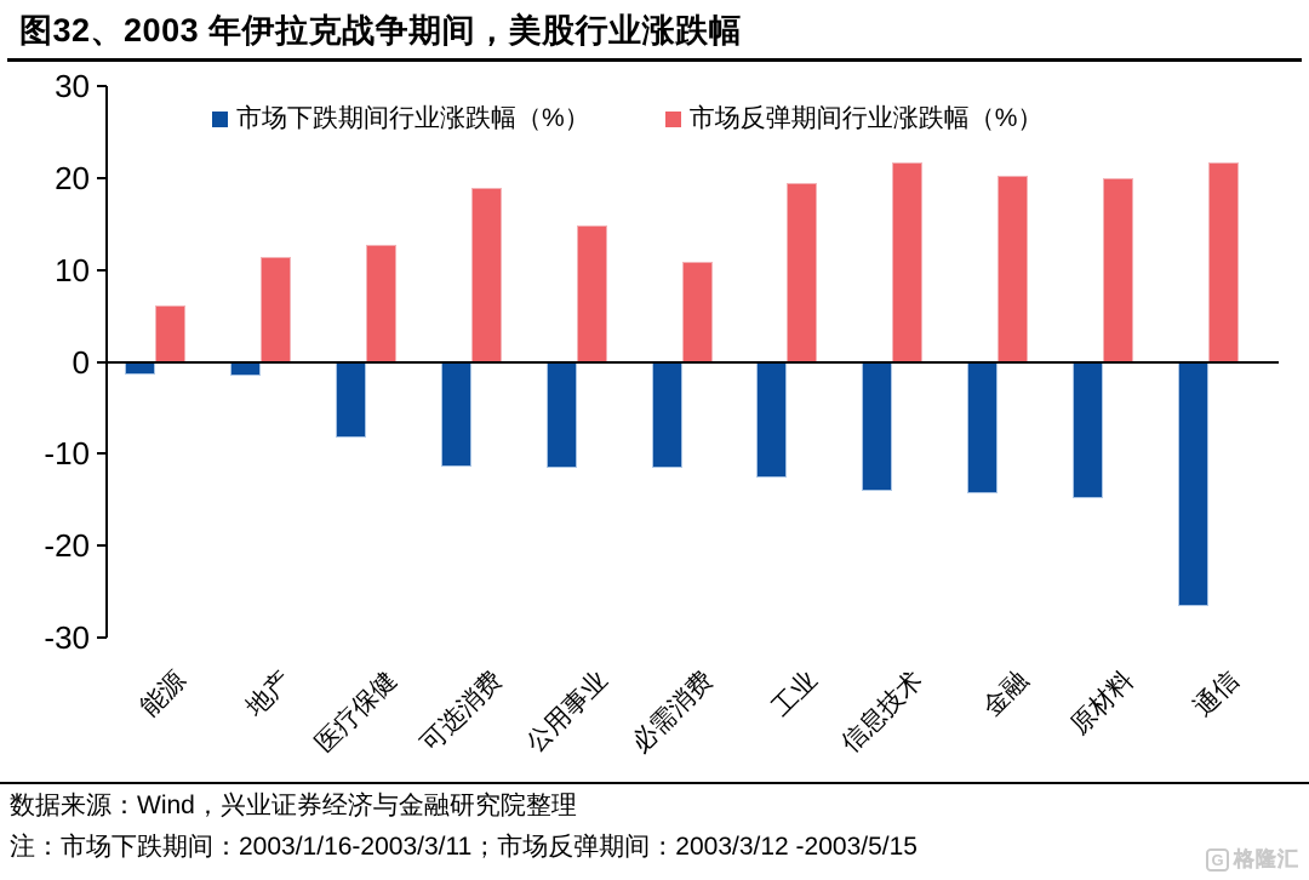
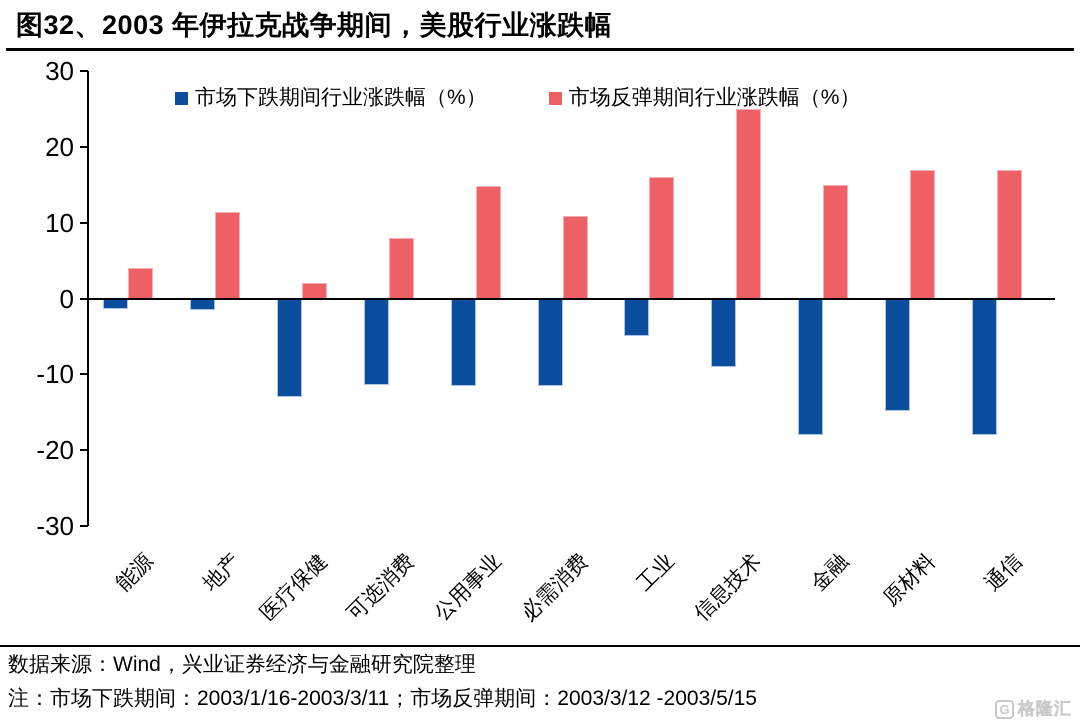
市场反弹期间行业涨跌幅（%）/能源: 6 -> 4
市场下跌期间行业涨跌幅（%）/医疗保健: -8 -> -13
市场反弹期间行业涨跌幅（%）/医疗保健: 13 -> 2
市场反弹期间行业涨跌幅（%）/可选消费: 19 -> 8
市场下跌期间行业涨跌幅（%）/工业: -13 -> -5
市场反弹期间行业涨跌幅（%）/工业: 20 -> 16
市场下跌期间行业涨跌幅（%）/信息技术: -14 -> -9
市场反弹期间行业涨跌幅（%）/信息技术: 22 -> 25
市场下跌期间行业涨跌幅（%）/金融: -14 -> -18
市场反弹期间行业涨跌幅（%）/金融: 20 -> 15
市场反弹期间行业涨跌幅（%）/原材料: 20 -> 17
市场下跌期间行业涨跌幅（%）/通信: -27 -> -18
市场反弹期间行业涨跌幅（%）/通信: 22 -> 17
